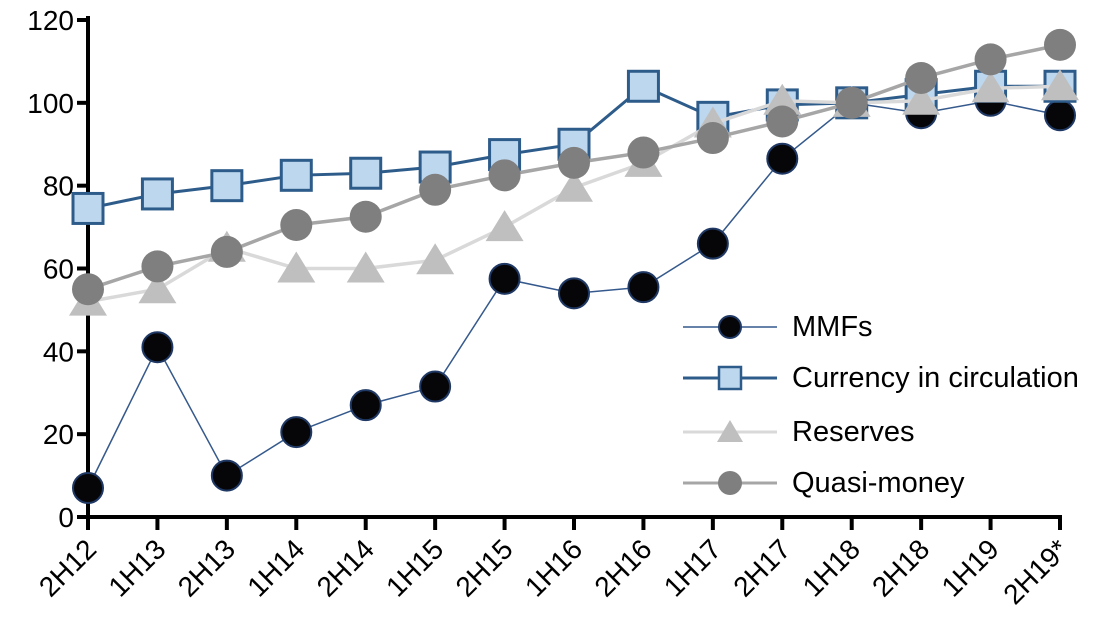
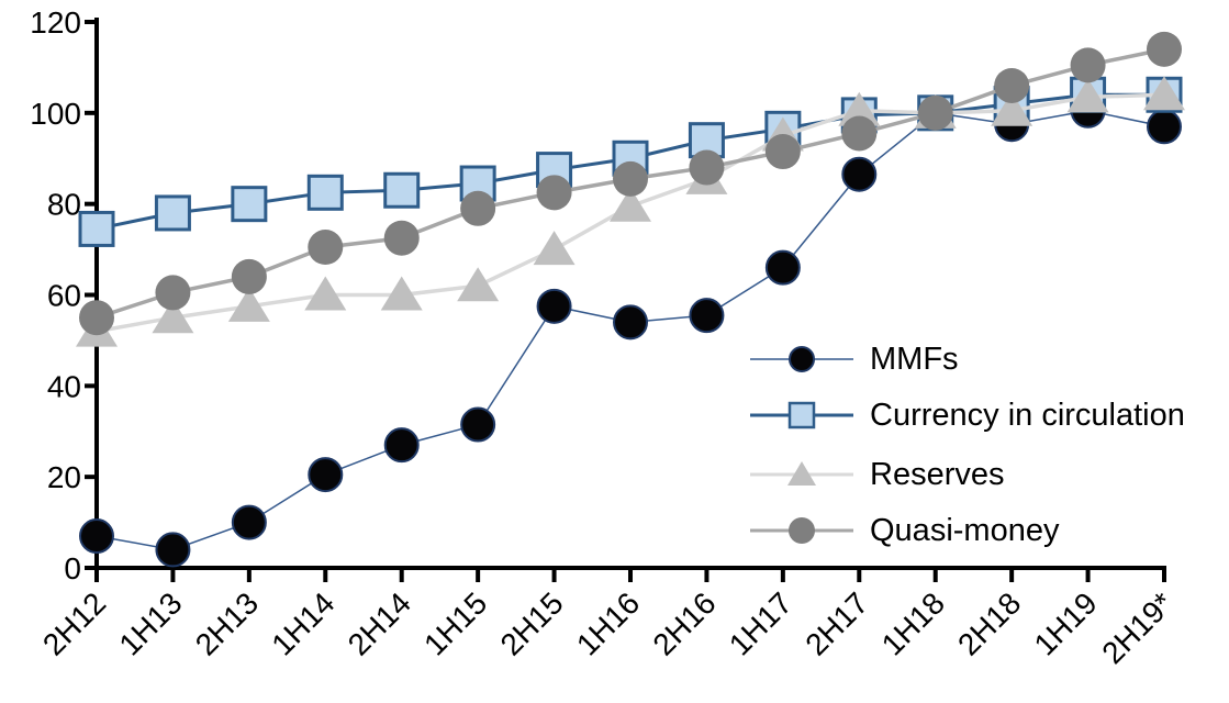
MMFs/1H13: 41 -> 4
Reserves/2H13: 65 -> 58
Currency in circulation/2H16: 104 -> 94
